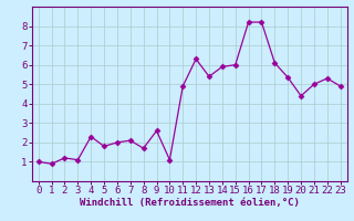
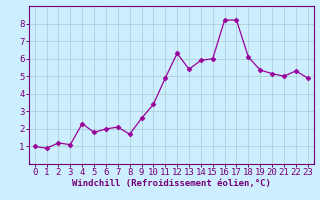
10: 1.1 -> 3.4
20: 4.4 -> 5.2
